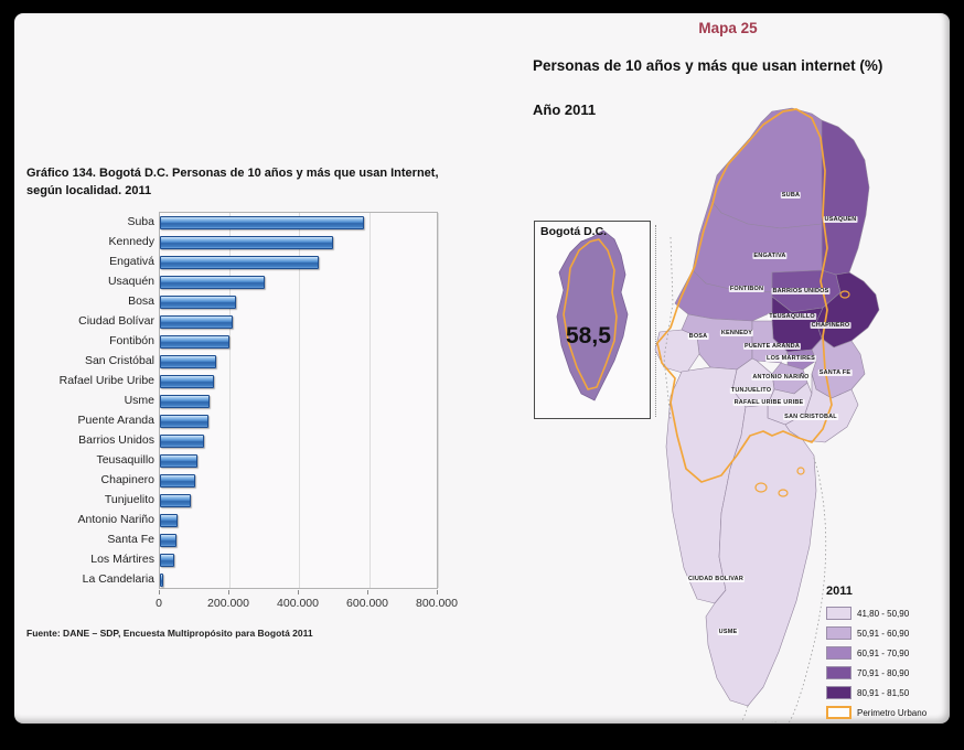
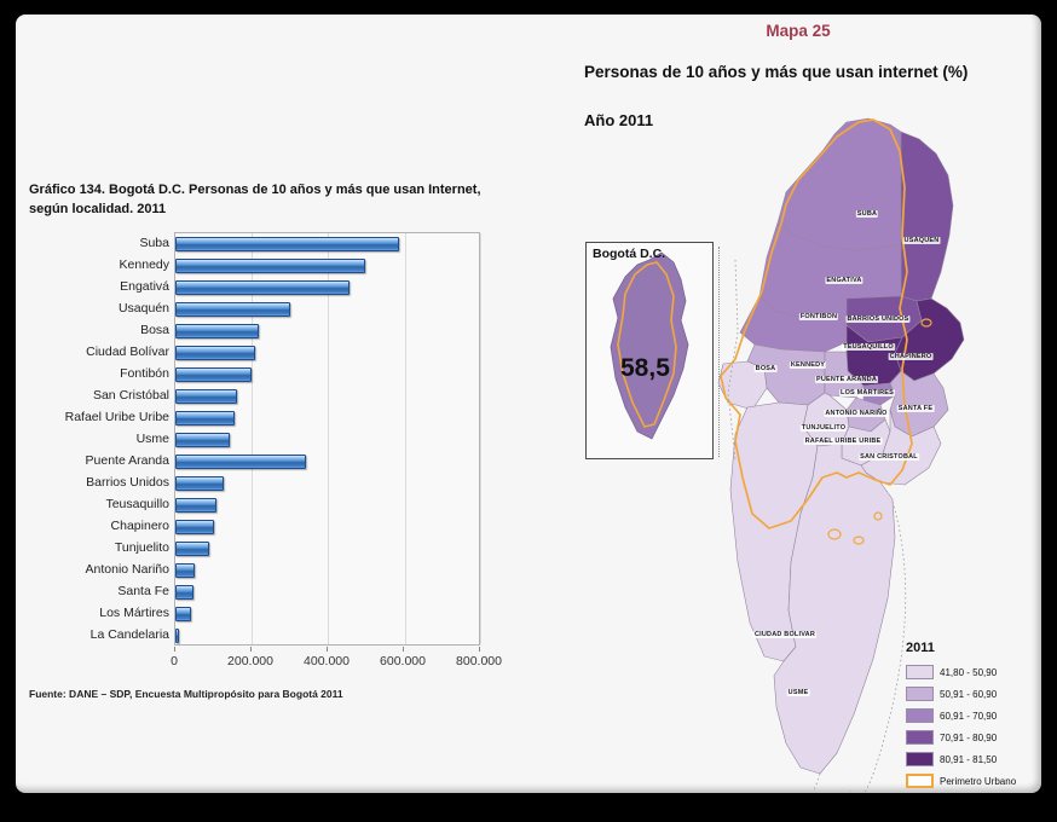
Puente Aranda: 140000 -> 340000
